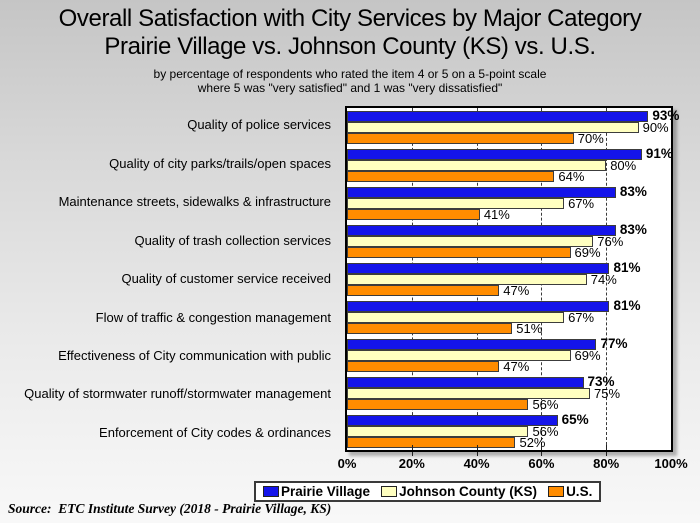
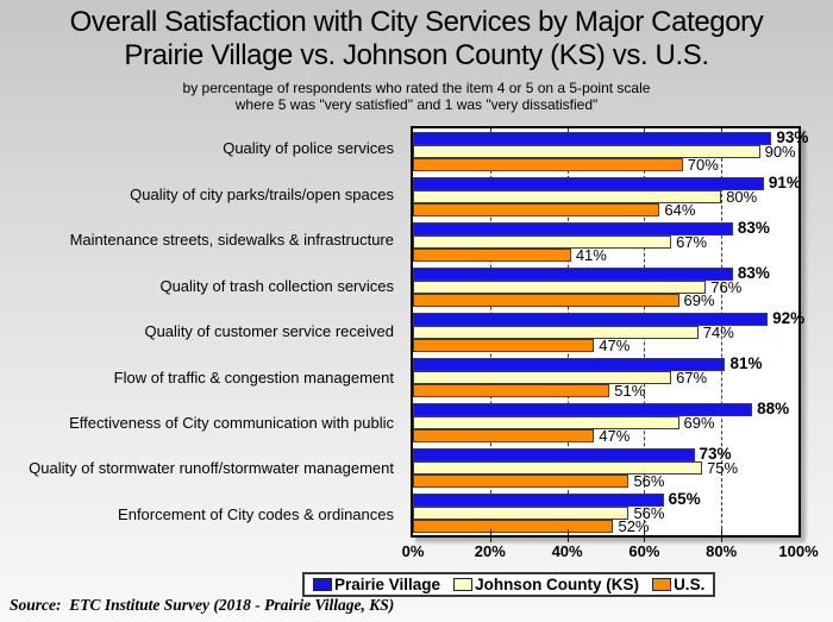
Prairie Village/Quality of customer service received: 81% -> 92%
Prairie Village/Effectiveness of City communication with public: 77% -> 88%
